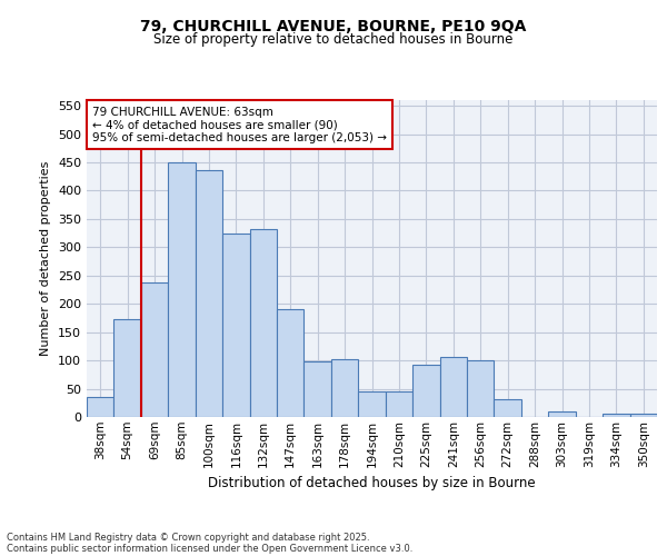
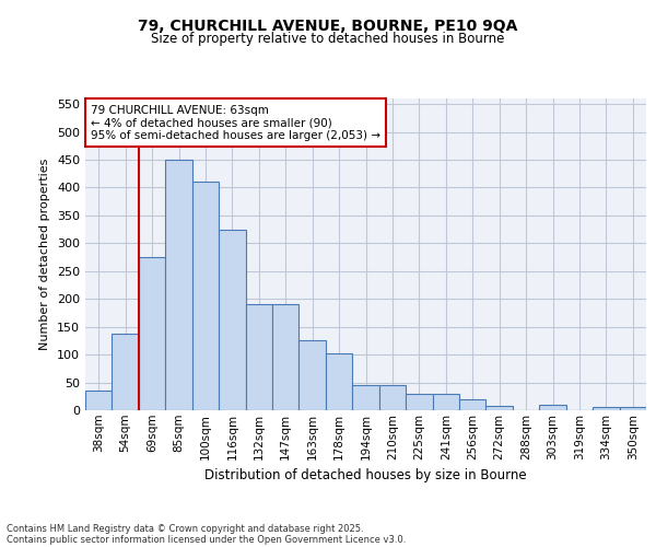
54sqm: 172 -> 137
69sqm: 238 -> 275
100sqm: 436 -> 410
132sqm: 332 -> 190
163sqm: 98 -> 125
225sqm: 92 -> 30
241sqm: 106 -> 30
256sqm: 100 -> 20
272sqm: 32 -> 7
